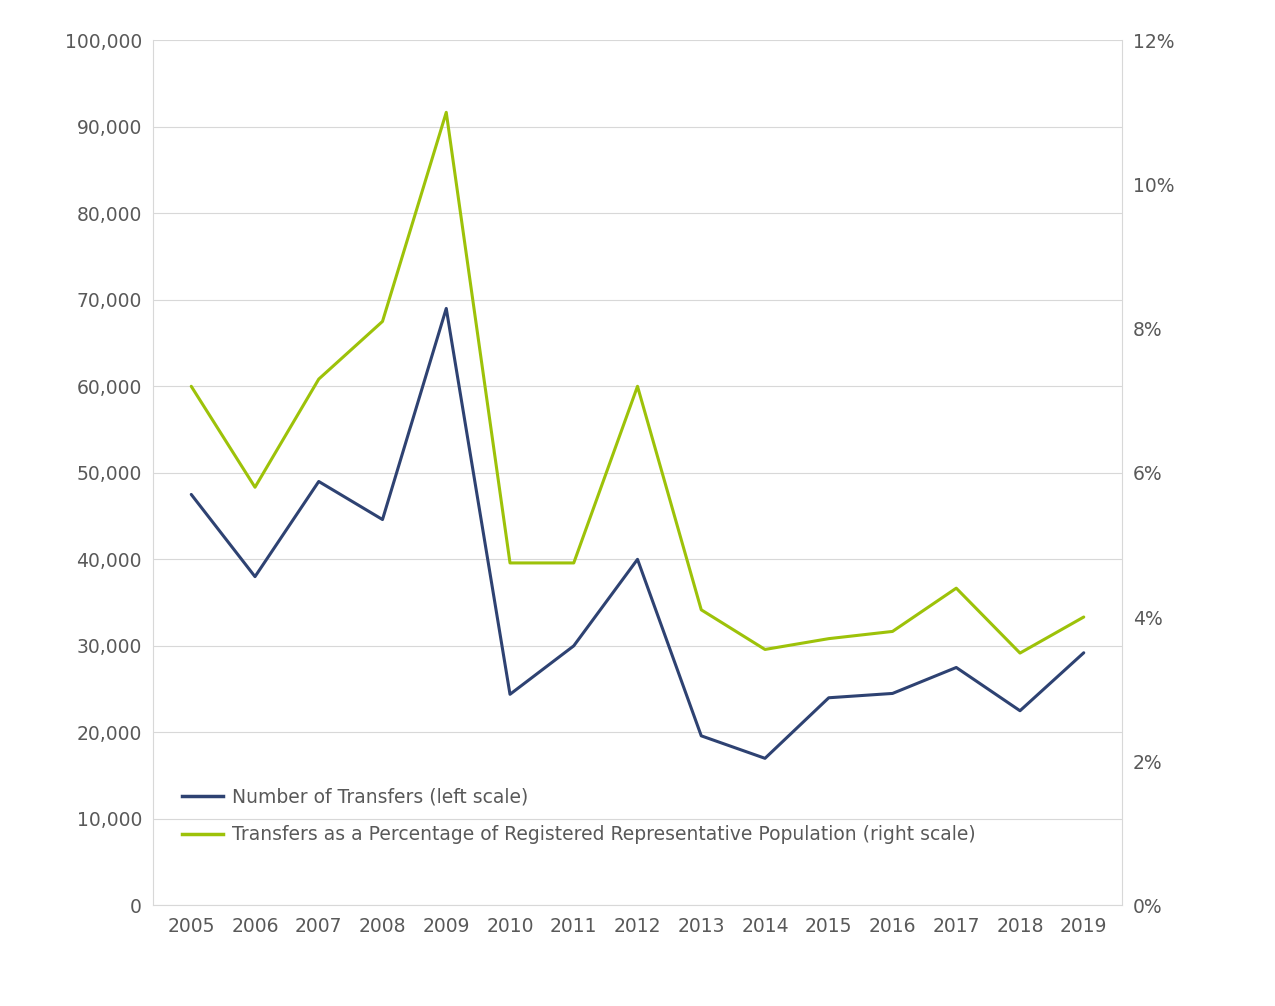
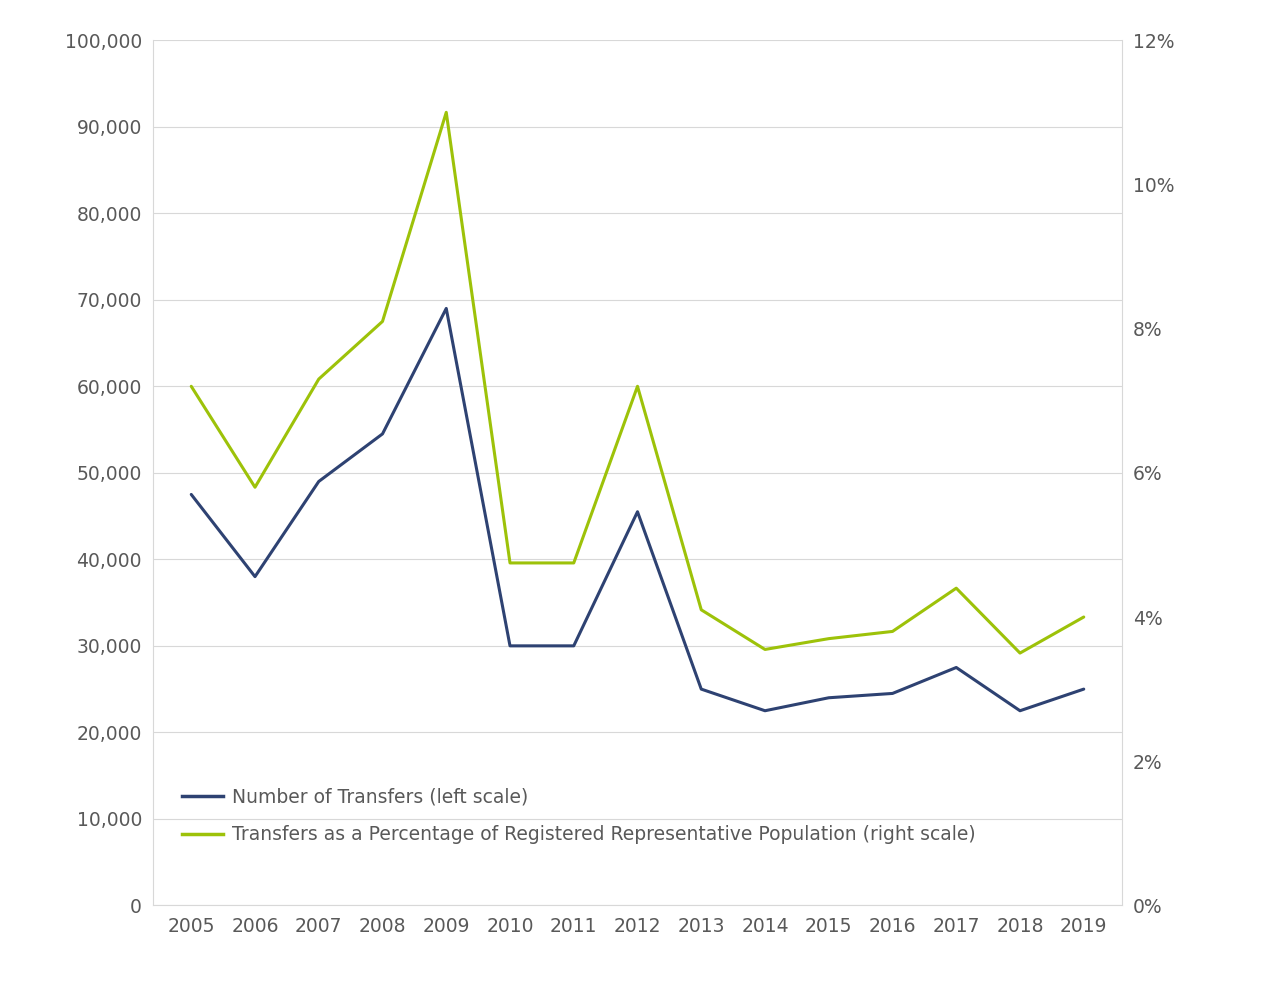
Number of Transfers (left scale)/2008: 44,600 -> 54,500
Number of Transfers (left scale)/2010: 24,400 -> 30,000
Number of Transfers (left scale)/2012: 40,000 -> 45,500
Number of Transfers (left scale)/2013: 19,600 -> 25,000
Number of Transfers (left scale)/2014: 17,000 -> 22,500
Number of Transfers (left scale)/2019: 29,200 -> 25,000
